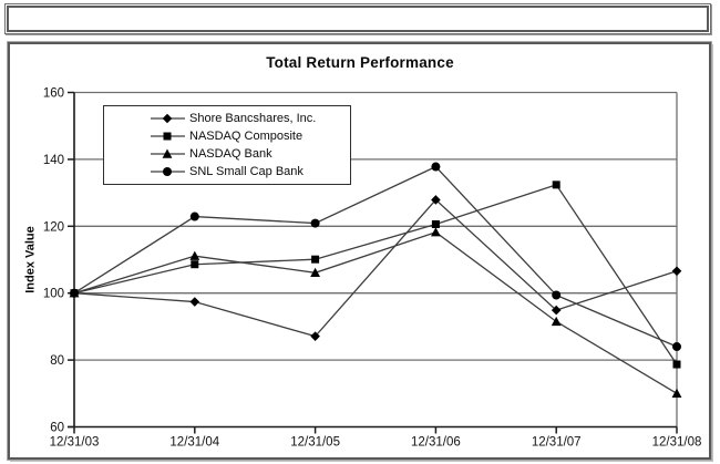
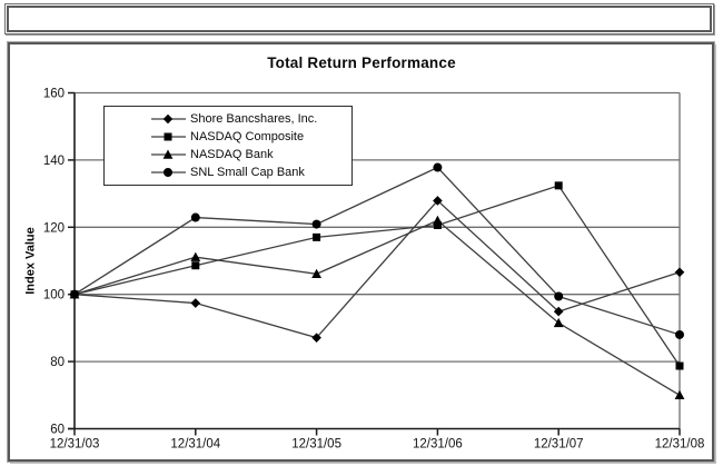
NASDAQ Composite/12/31/05: 110 -> 117
NASDAQ Bank/12/31/06: 118 -> 122
SNL Small Cap Bank/12/31/08: 84 -> 88
